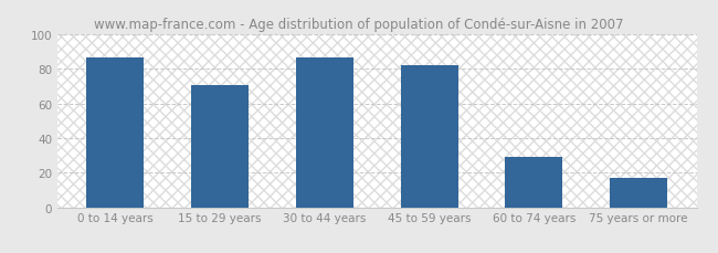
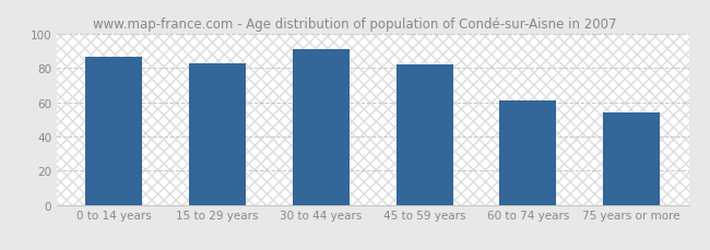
15 to 29 years: 71 -> 83
30 to 44 years: 87 -> 91
60 to 74 years: 29 -> 61
75 years or more: 17 -> 54
